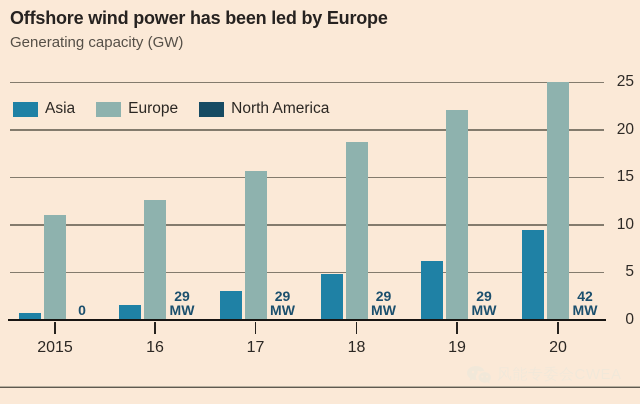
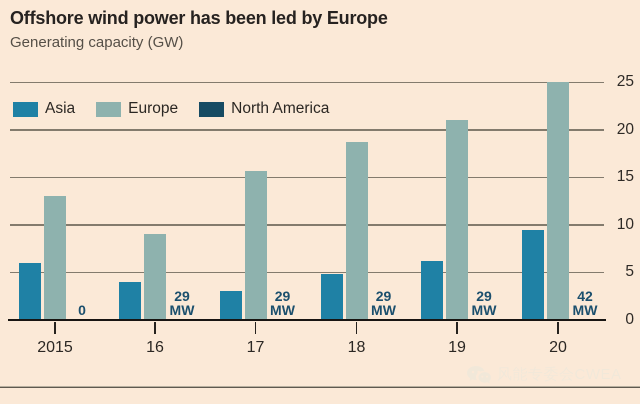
Asia/2015: 1 -> 6
Europe/2015: 11 -> 13
Asia/16: 2 -> 4
Europe/16: 13 -> 9
Europe/19: 22 -> 21
